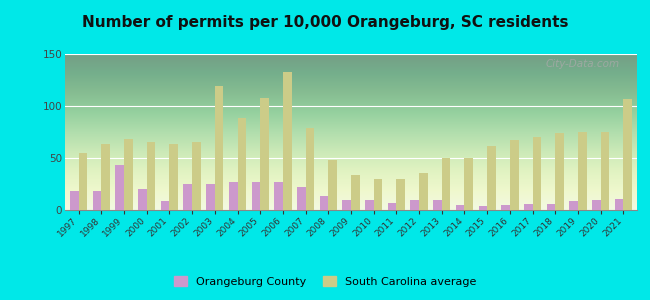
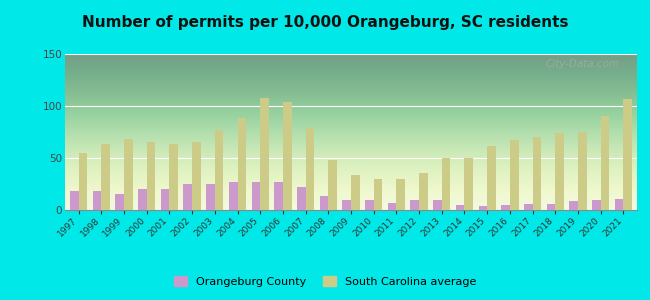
Orangeburg County/1999: 43 -> 15
Orangeburg County/2001: 9 -> 20
South Carolina average/2003: 119 -> 77
South Carolina average/2006: 133 -> 104
South Carolina average/2020: 75 -> 90
